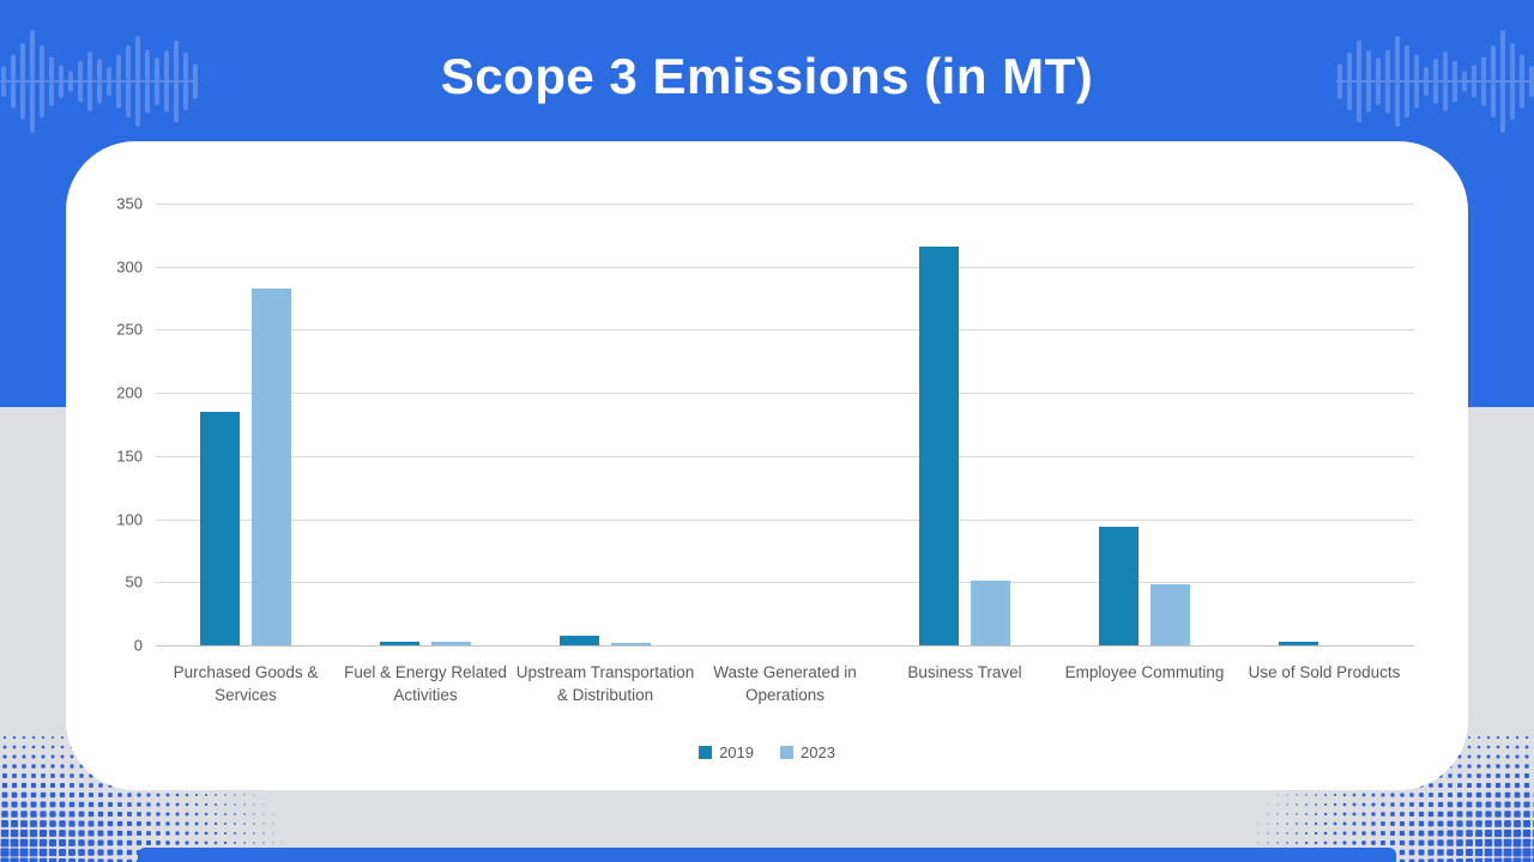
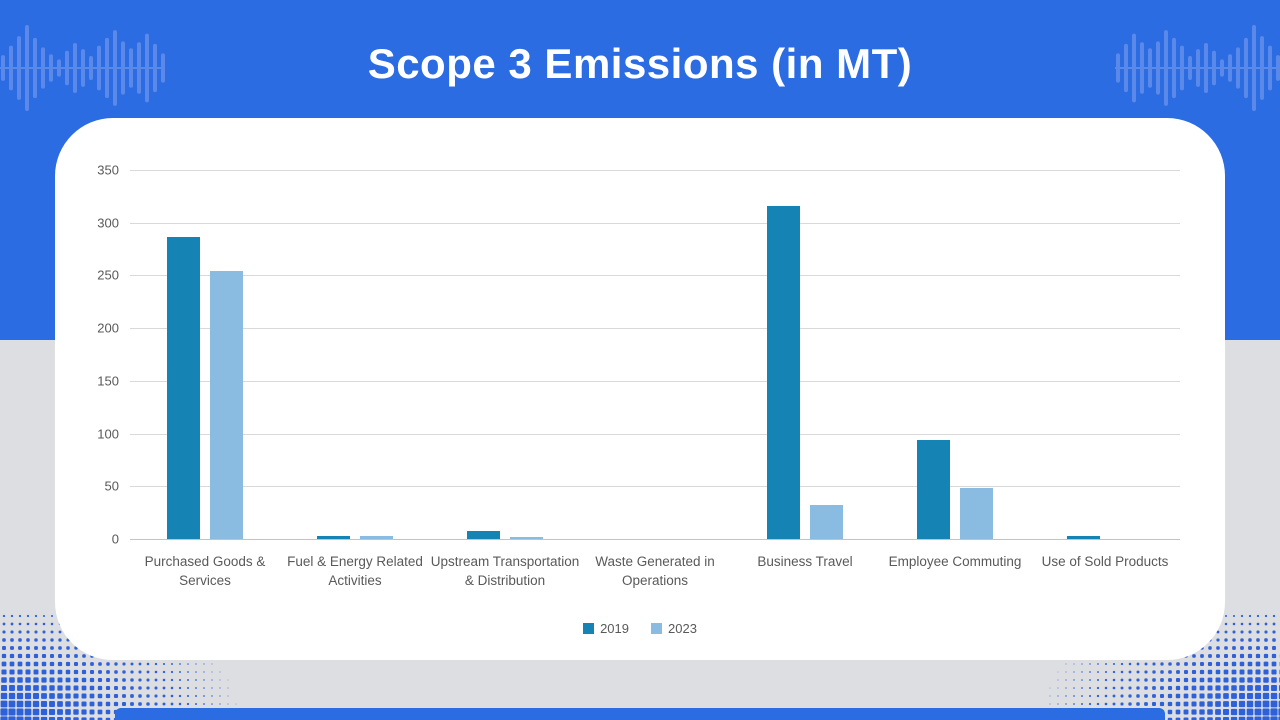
2019/Purchased Goods & Services: 185 -> 286
2023/Purchased Goods & Services: 283 -> 254
2023/Business Travel: 51 -> 32
